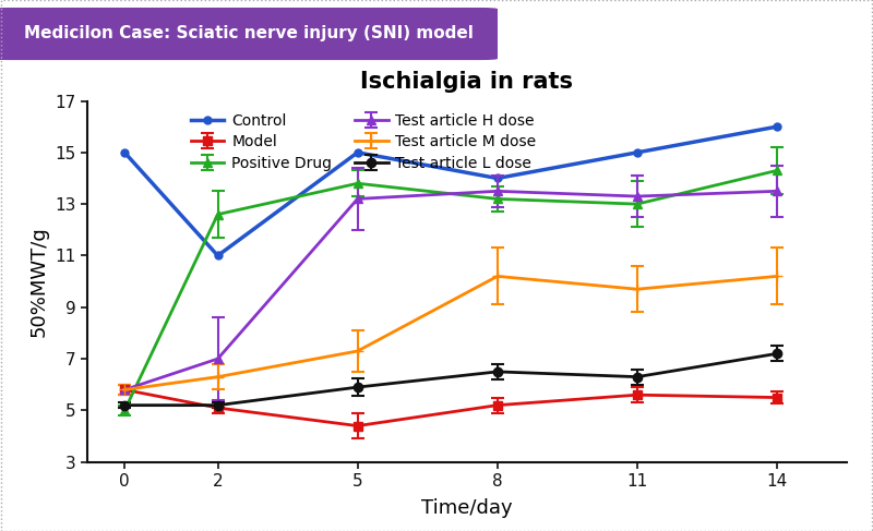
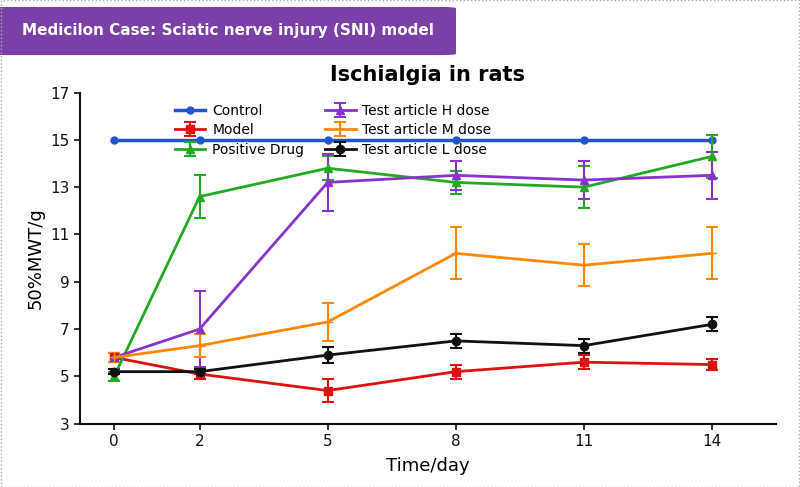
Control/2: 11 -> 15
Control/8: 14 -> 15
Control/14: 16 -> 15
